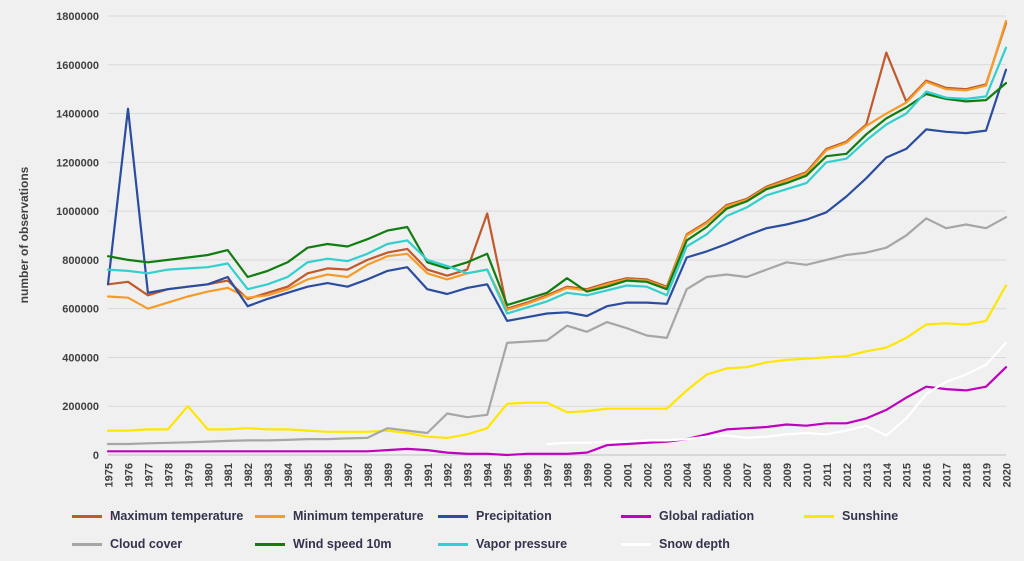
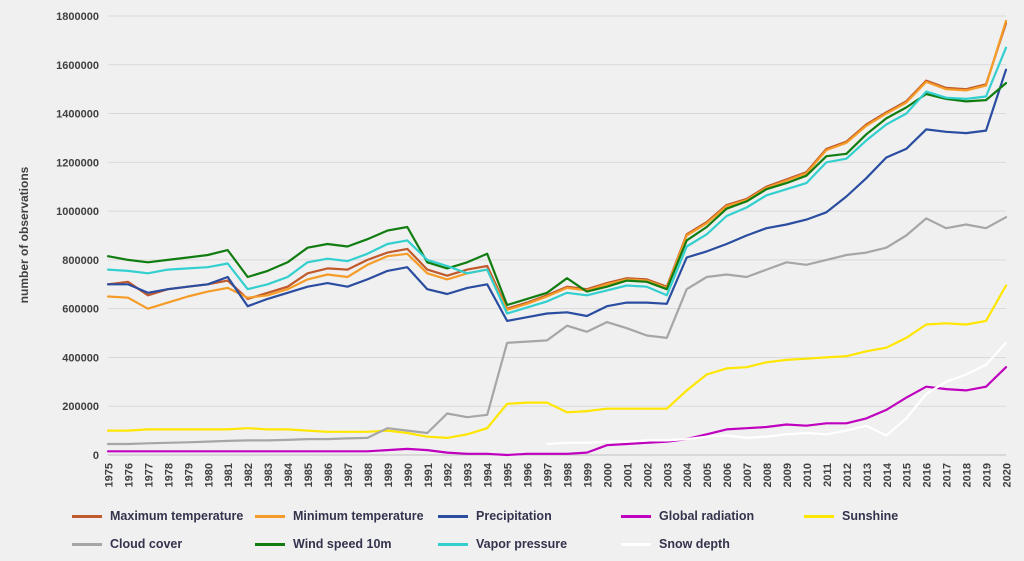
Precipitation/1976: 1420000 -> 700000
Sunshine/1979: 200000 -> 100000
Maximum temperature/1994: 990000 -> 780000
Maximum temperature/2014: 1650000 -> 1400000
